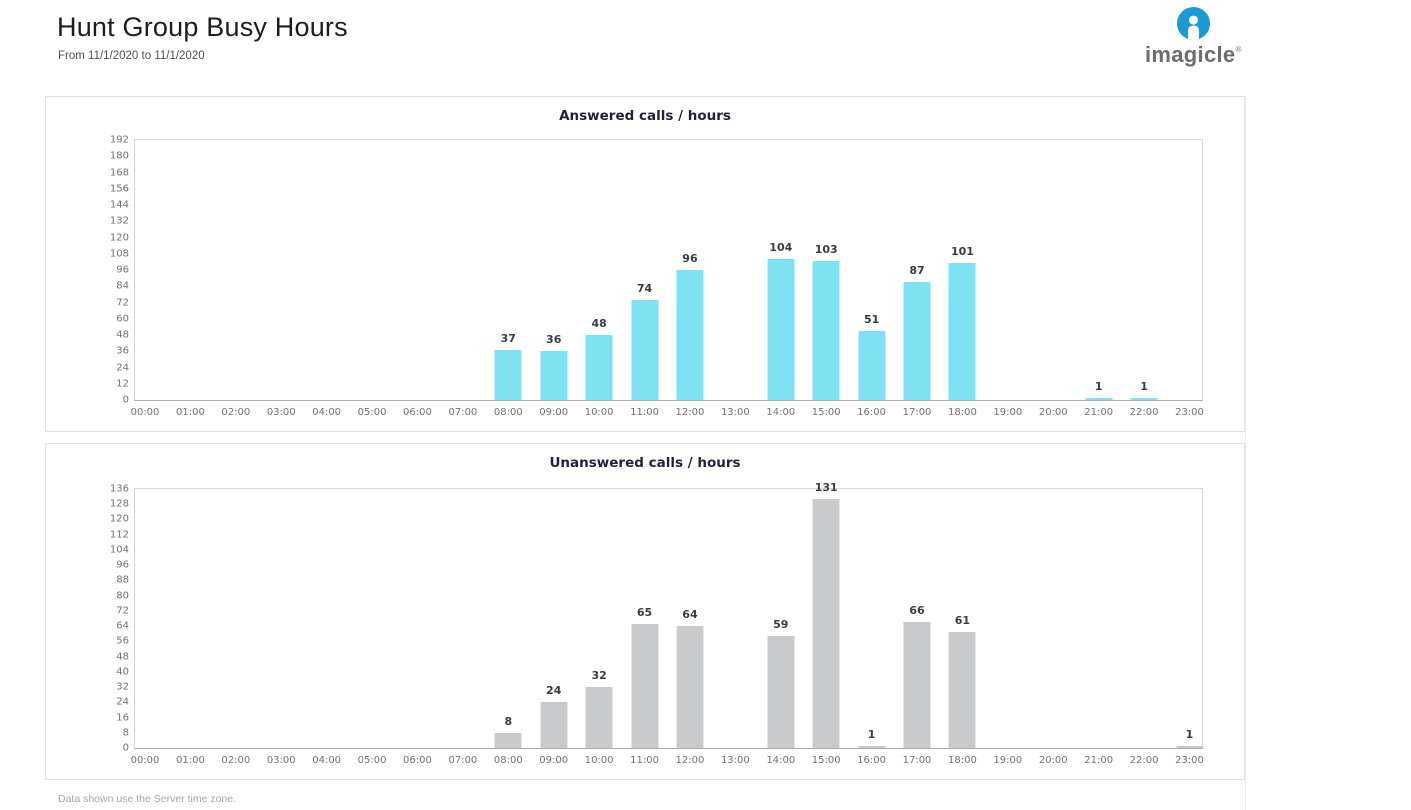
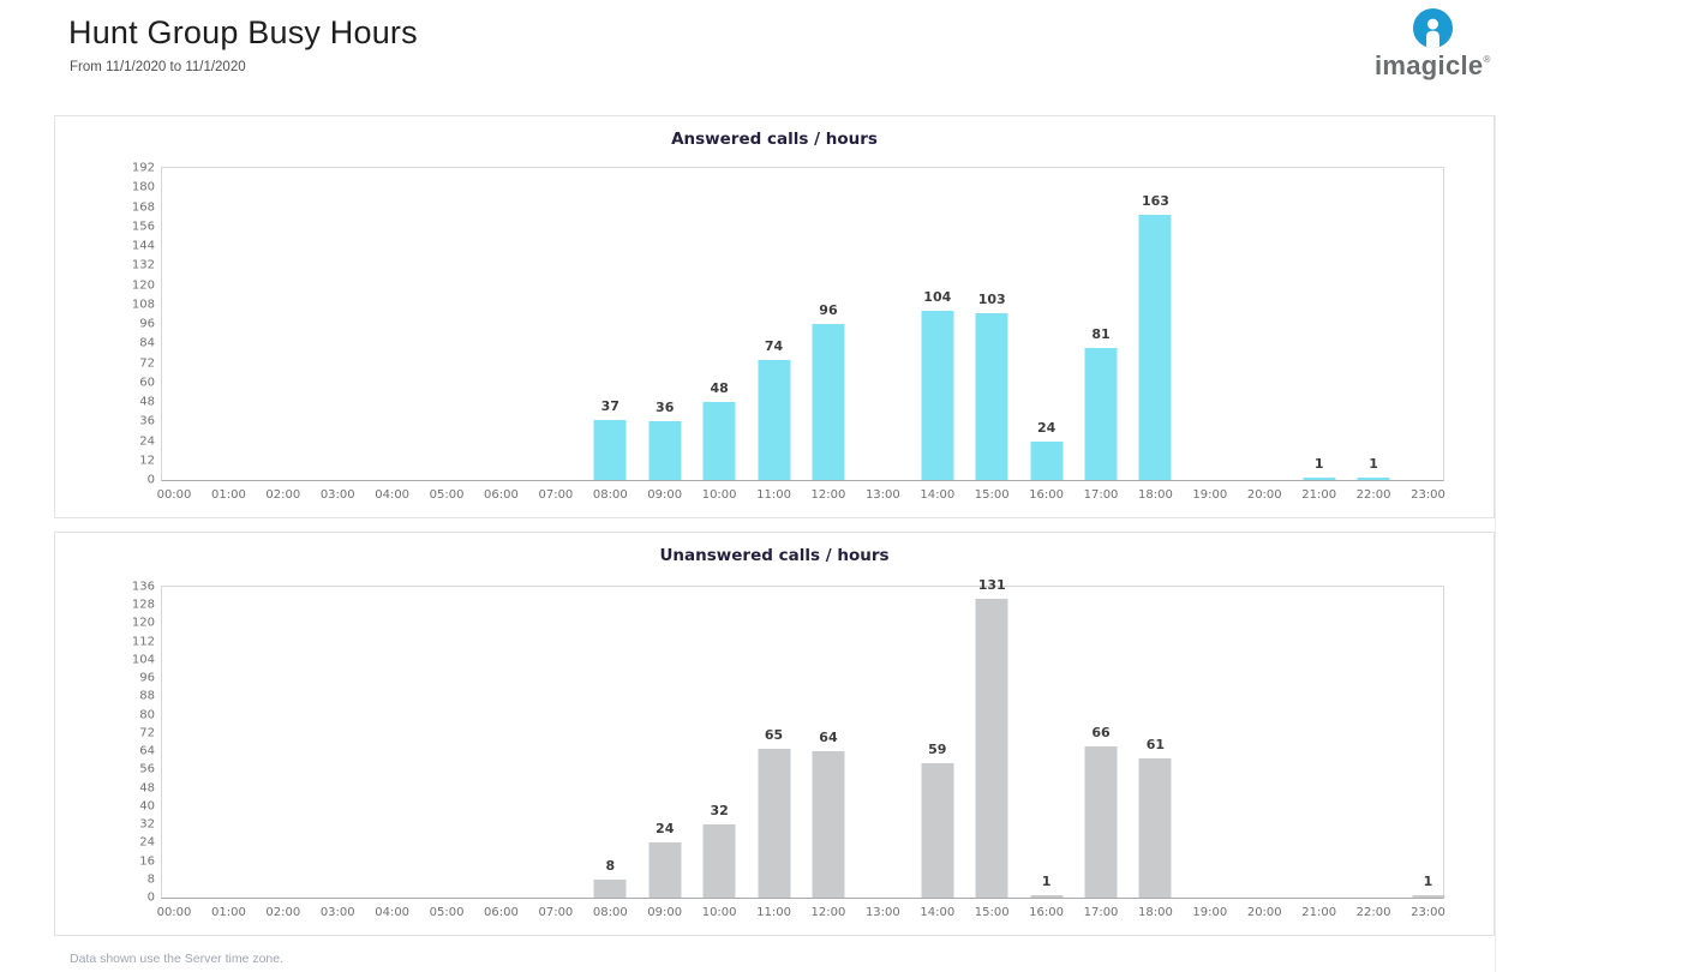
Answered calls / hours/16:00: 51 -> 24
Answered calls / hours/17:00: 87 -> 81
Answered calls / hours/18:00: 101 -> 163
